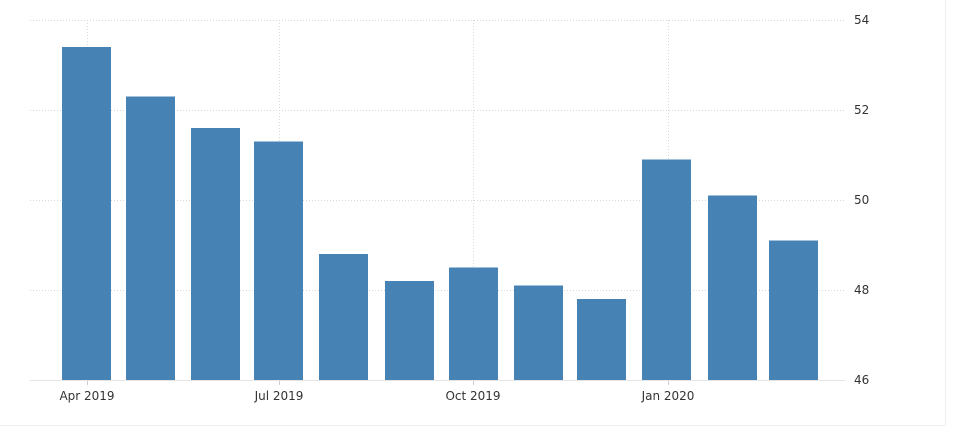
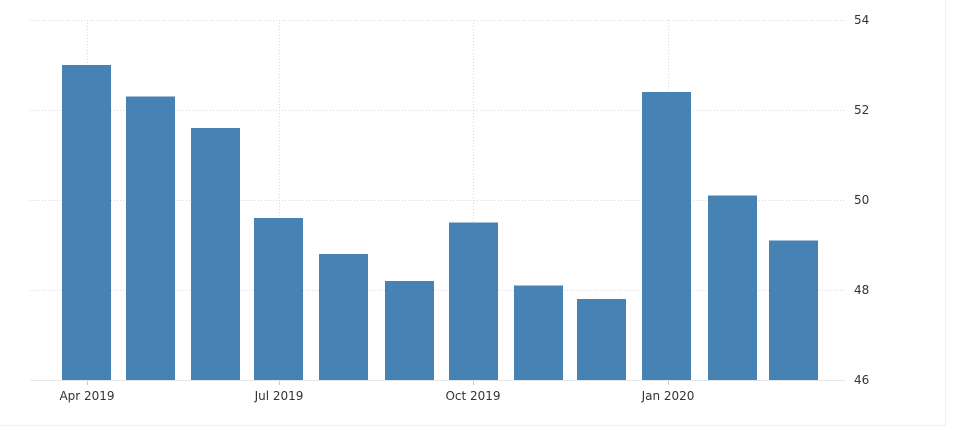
Apr 2019: 53.4 -> 53.0
Jul 2019: 51.3 -> 49.6
Oct 2019: 48.5 -> 49.5
Jan 2020: 50.9 -> 52.4
